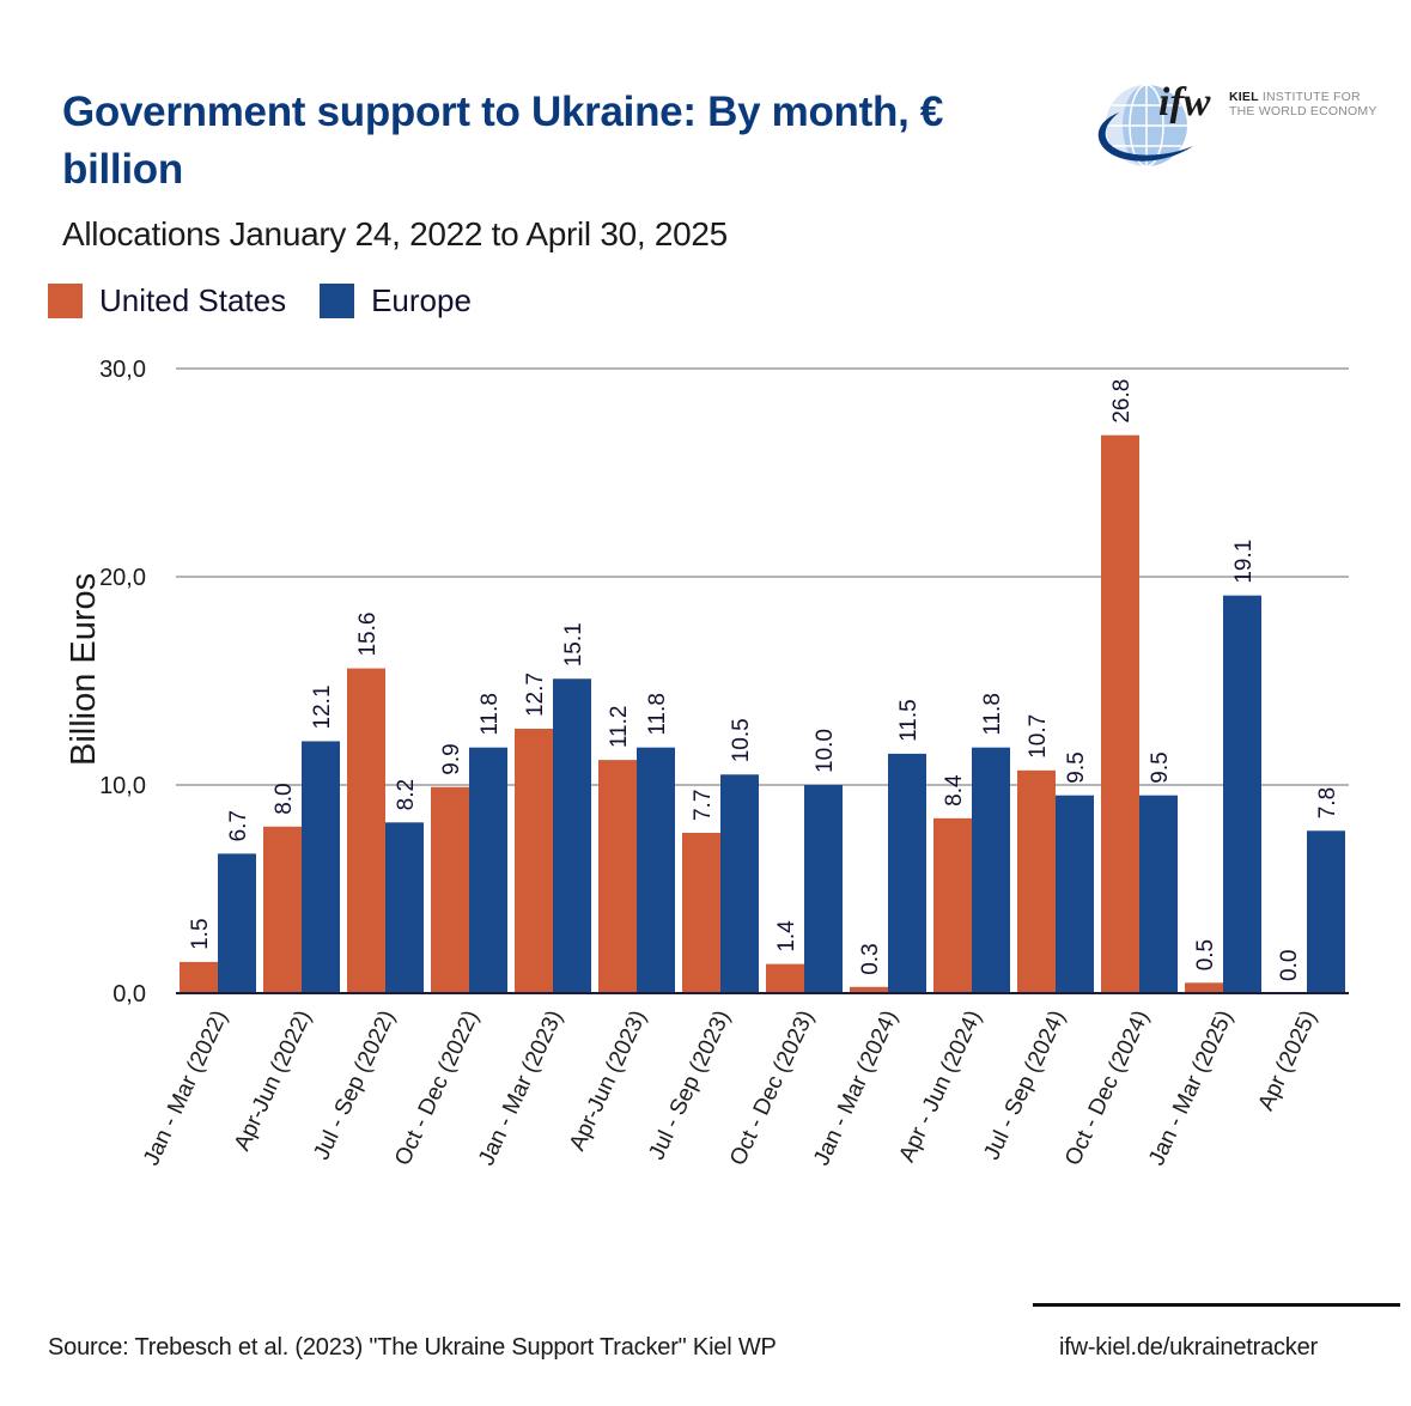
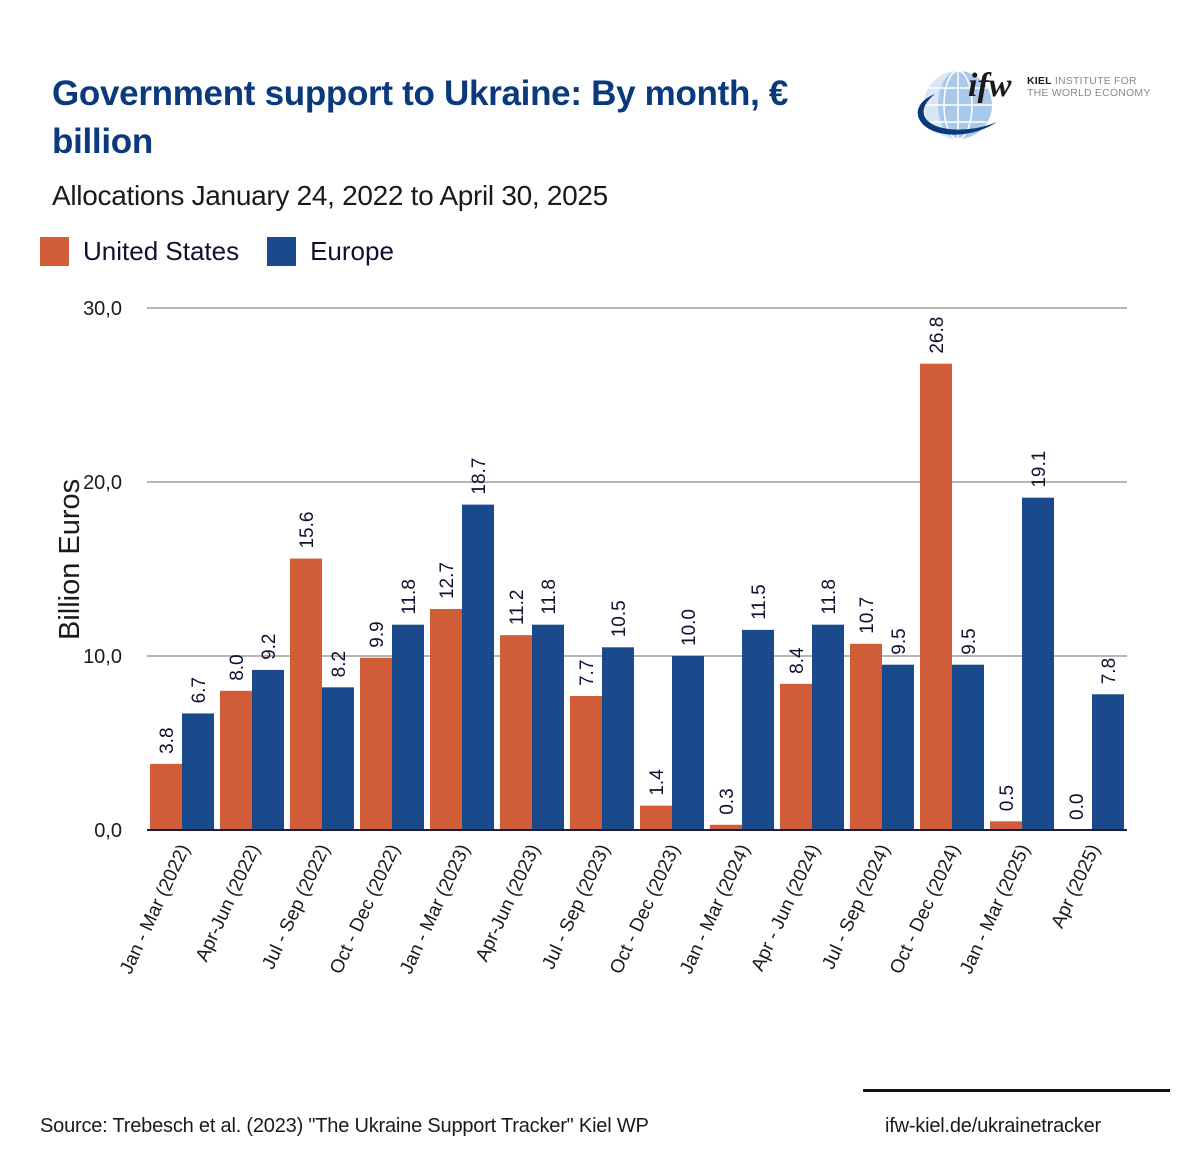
United States/Jan - Mar (2022): 1.5 -> 3.8
Europe/Apr-Jun (2022): 12.1 -> 9.2
Europe/Jan - Mar (2023): 15.1 -> 18.7
